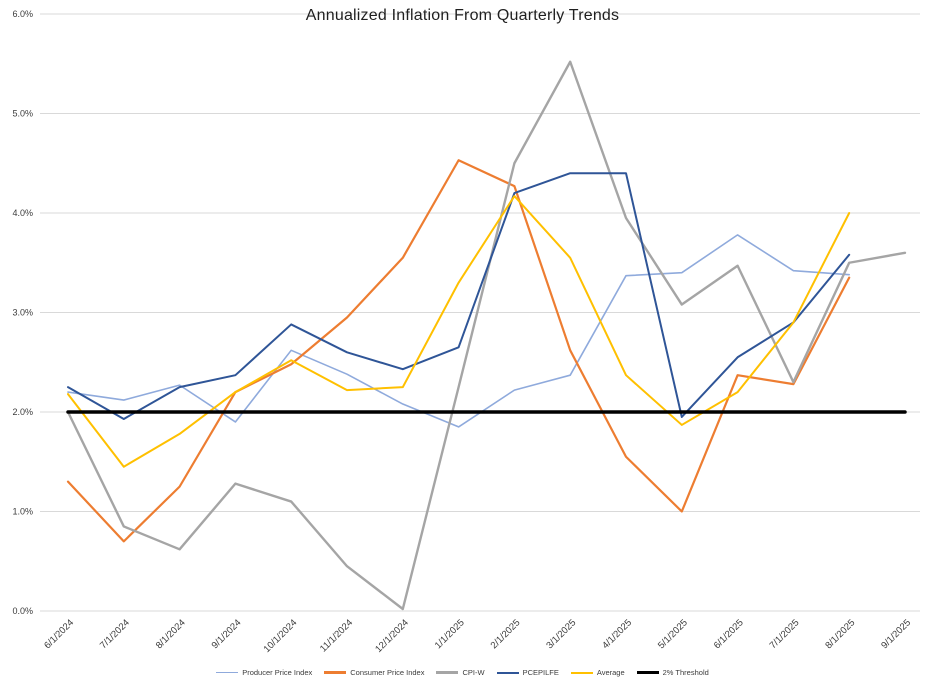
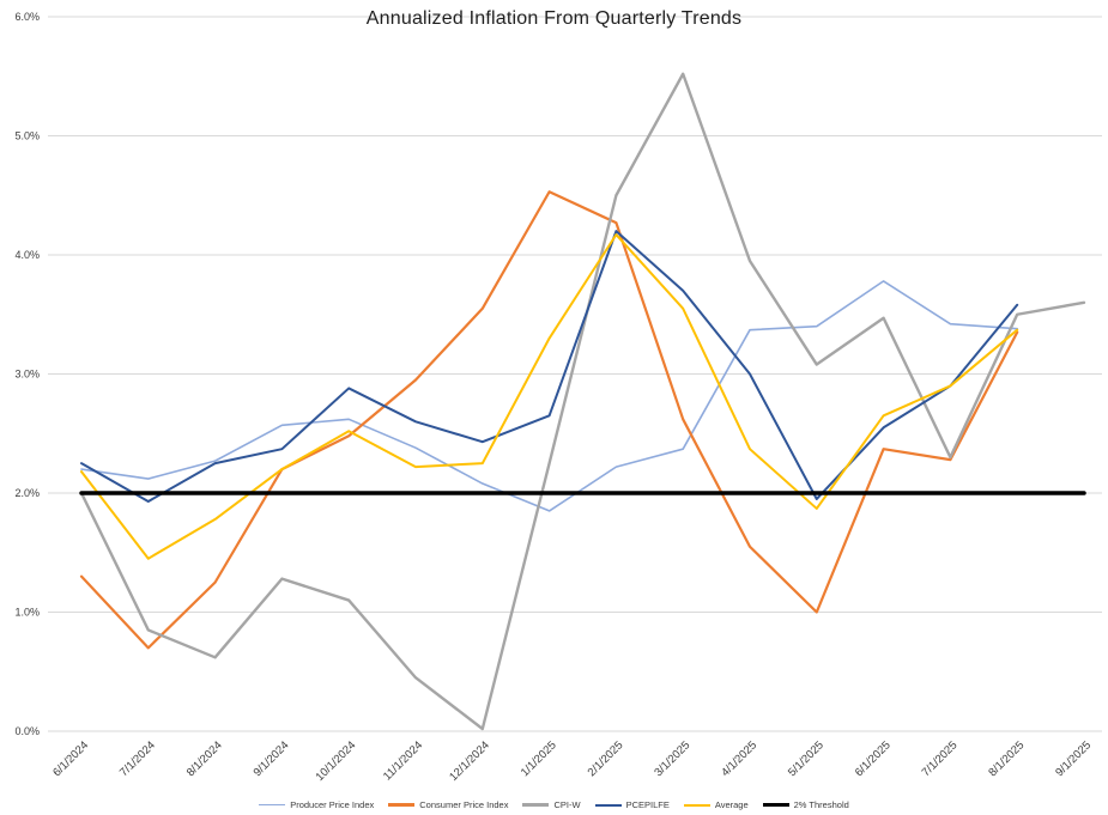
Producer Price Index/9/1/2024: 1.9% -> 2.6%
PCEPILFE/3/1/2025: 4.4% -> 3.7%
PCEPILFE/4/1/2025: 4.4% -> 3.0%
Average/6/1/2025: 2.2% -> 2.6%
Average/8/1/2025: 4.0% -> 3.4%
